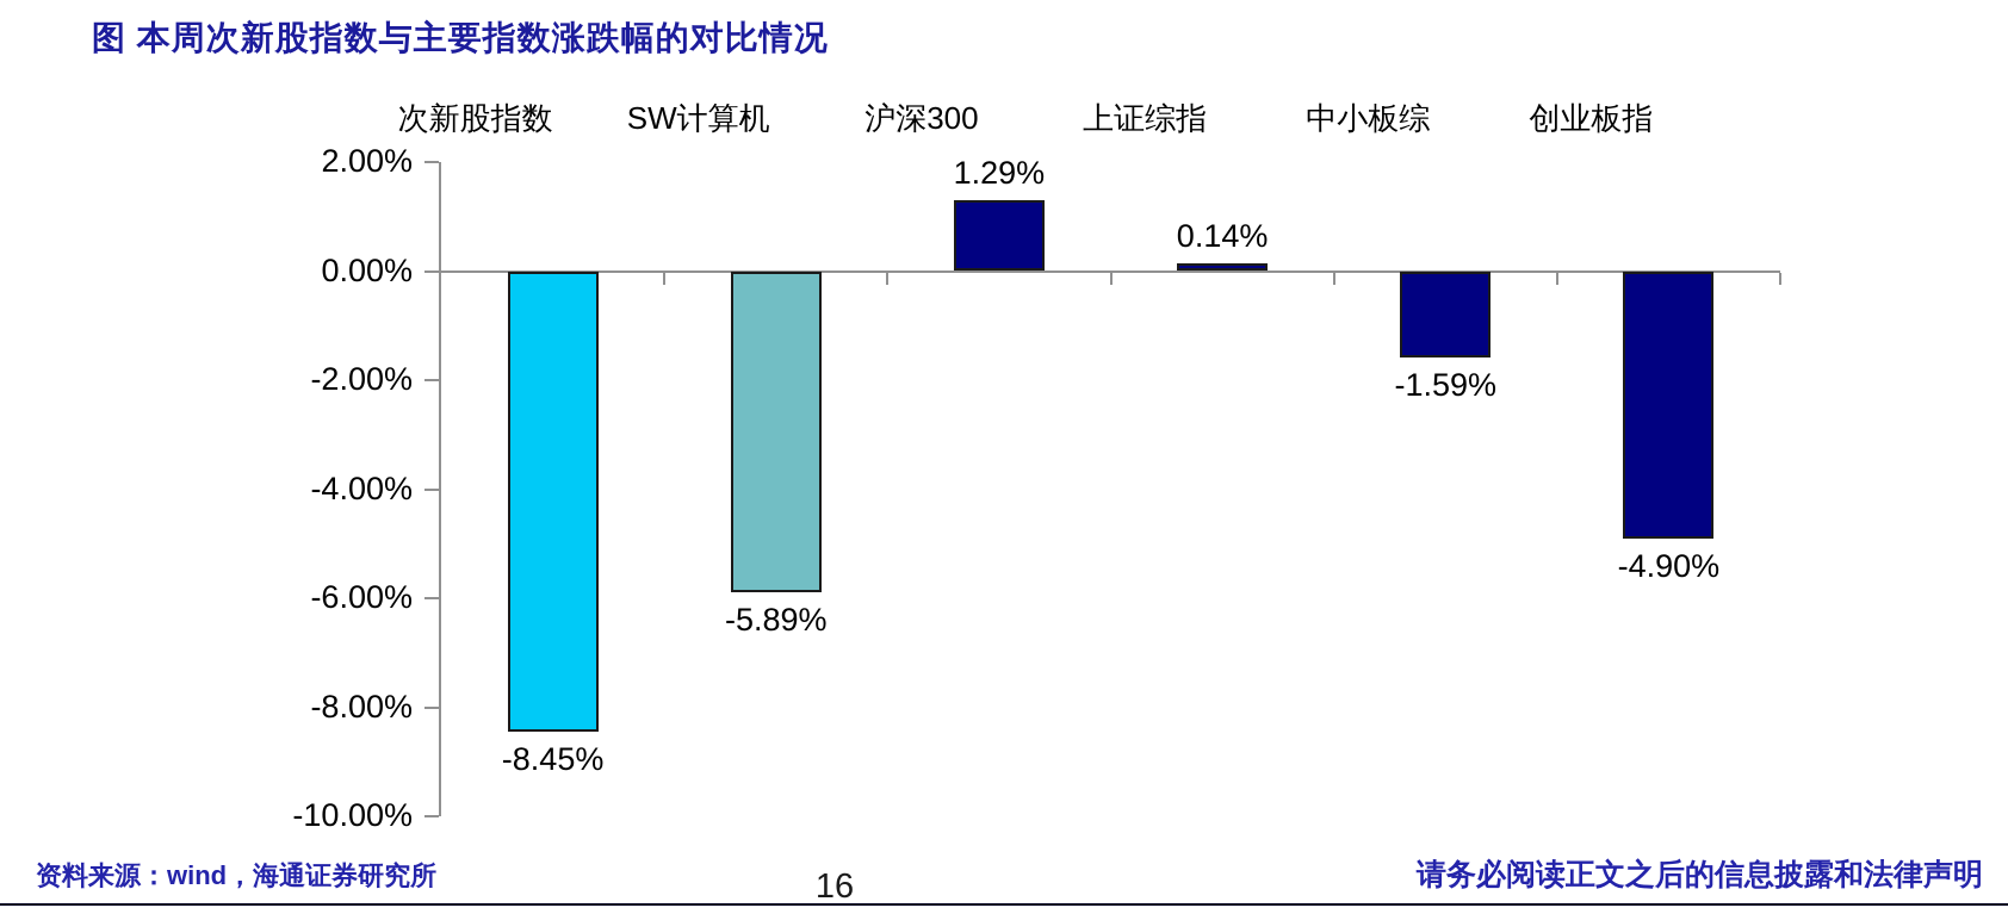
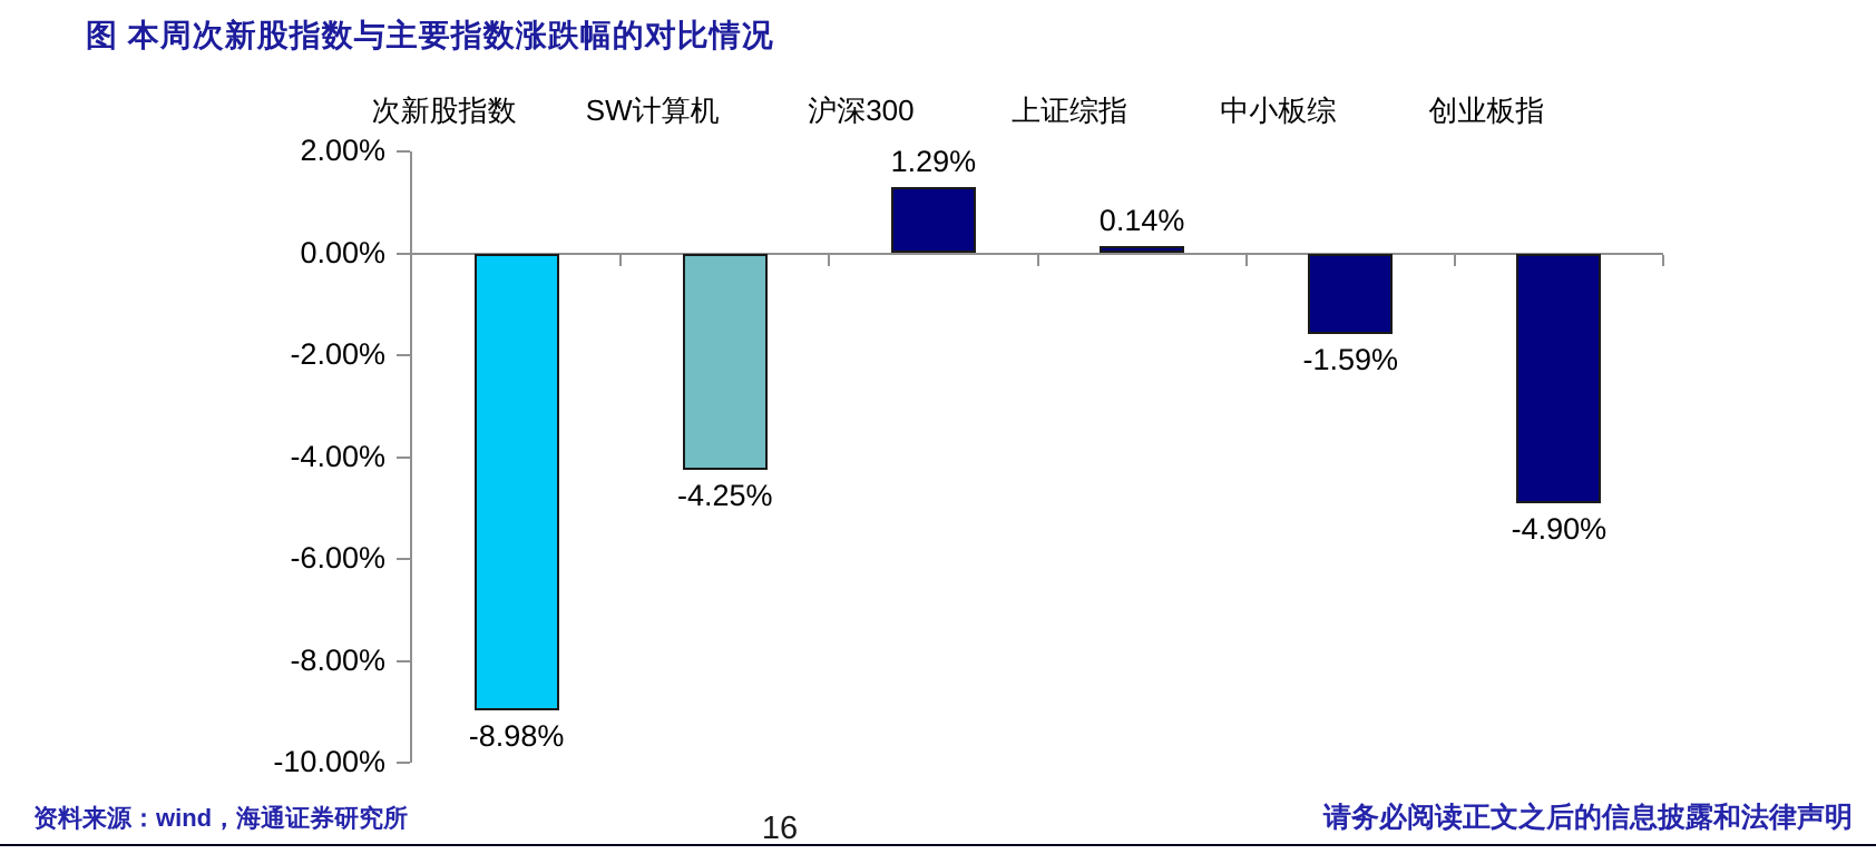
次新股指数: -8.45% -> -8.98%
SW计算机: -5.89% -> -4.25%
